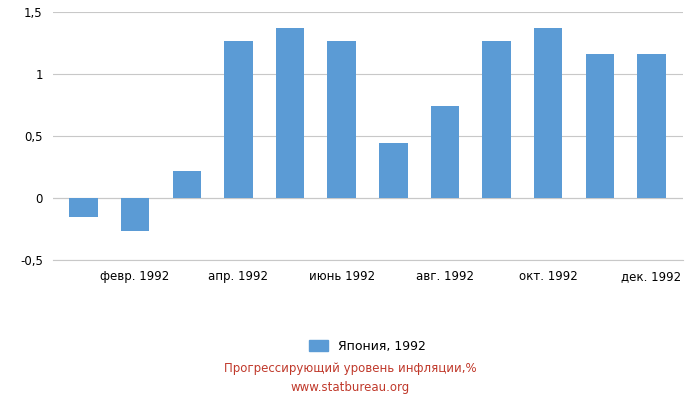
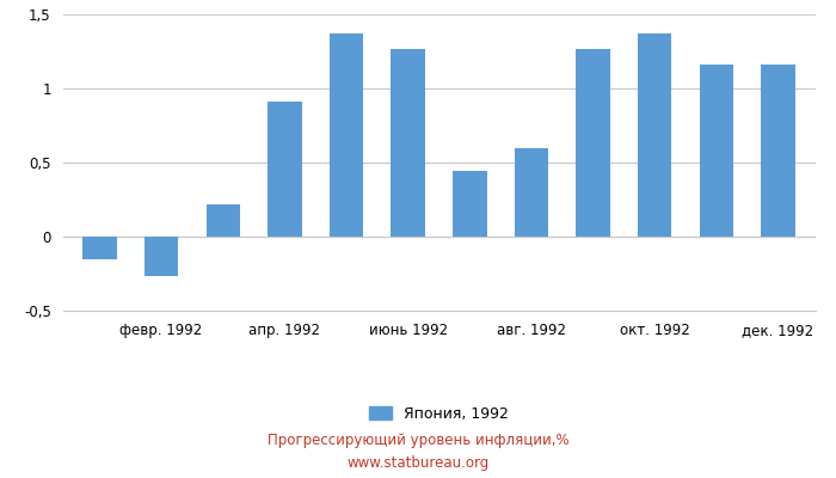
апр. 1992: 1,27 -> 0,91
авг. 1992: 0,74 -> 0,60
